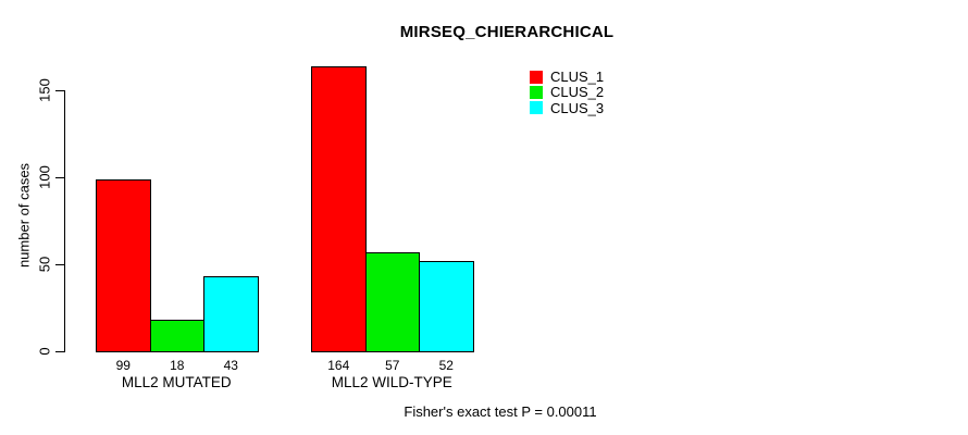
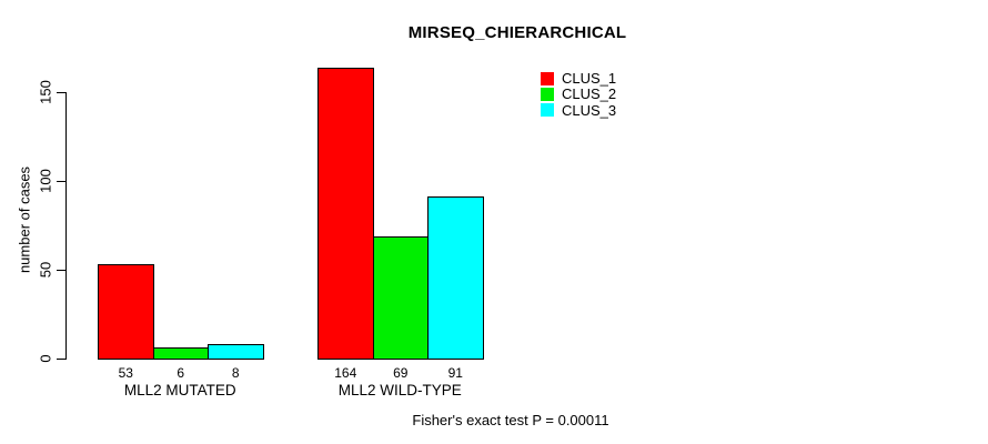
CLUS_1/MLL2 MUTATED: 99 -> 53
CLUS_2/MLL2 MUTATED: 18 -> 6
CLUS_3/MLL2 MUTATED: 43 -> 8
CLUS_2/MLL2 WILD-TYPE: 57 -> 69
CLUS_3/MLL2 WILD-TYPE: 52 -> 91
